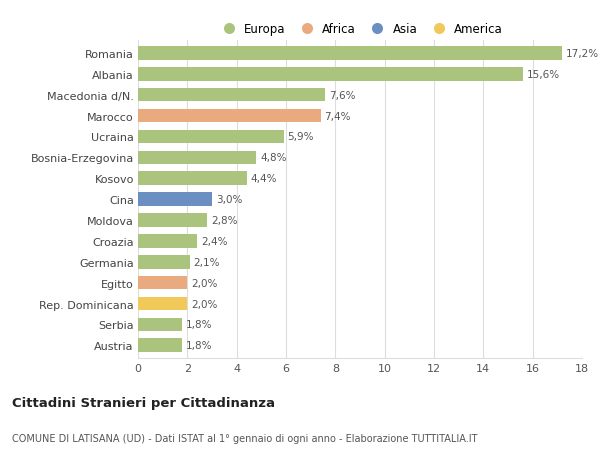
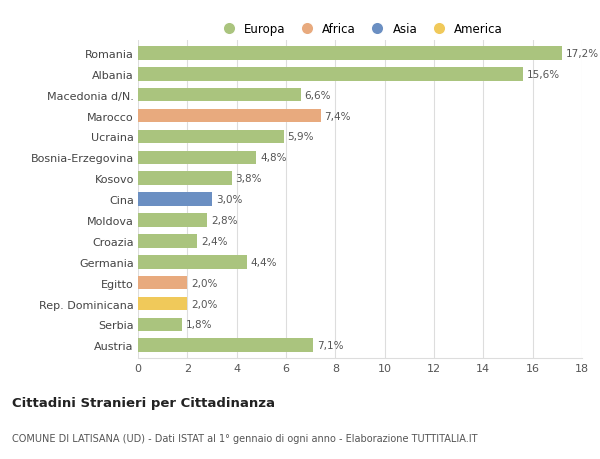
Macedonia d/N.: 7,6% -> 6,6%
Kosovo: 4,4% -> 3,8%
Germania: 2,1% -> 4,4%
Austria: 1,8% -> 7,1%
